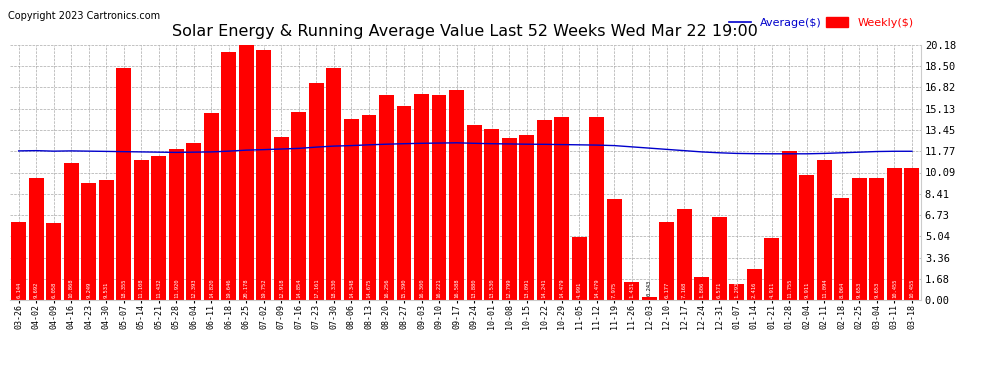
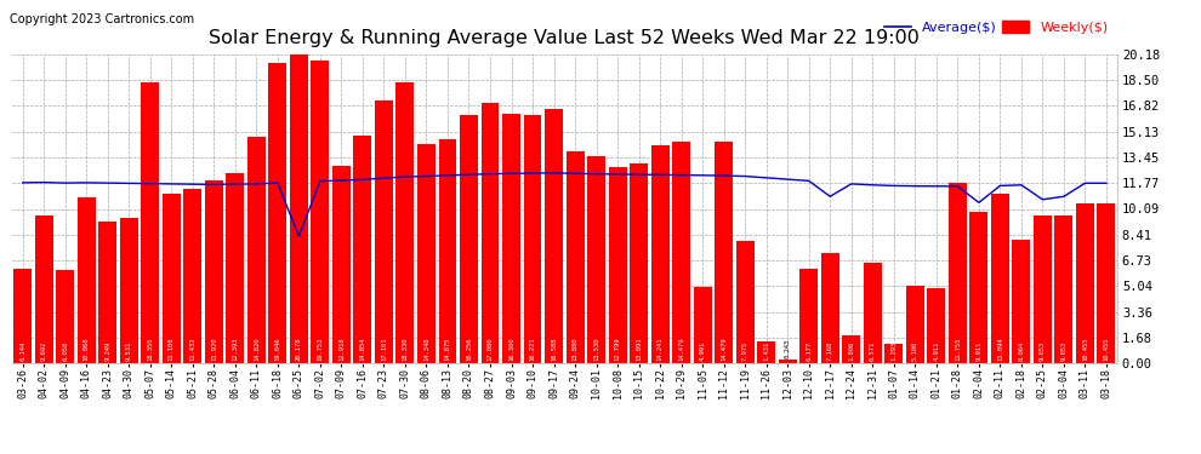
Average($)/06-25: 11.9 -> 8.3
Weekly($)/08-27: 15.4 -> 17.0
Average($)/12-17: 11.8 -> 10.9
Weekly($)/01-14: 2.4 -> 5.1
Average($)/02-04: 11.6 -> 10.5
Average($)/02-25: 11.7 -> 10.7
Average($)/03-04: 11.8 -> 10.9
